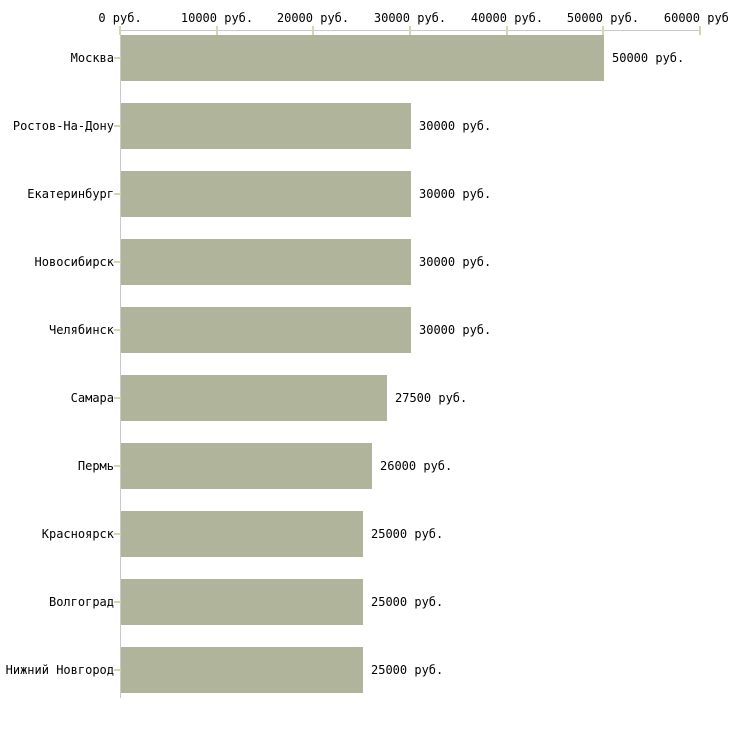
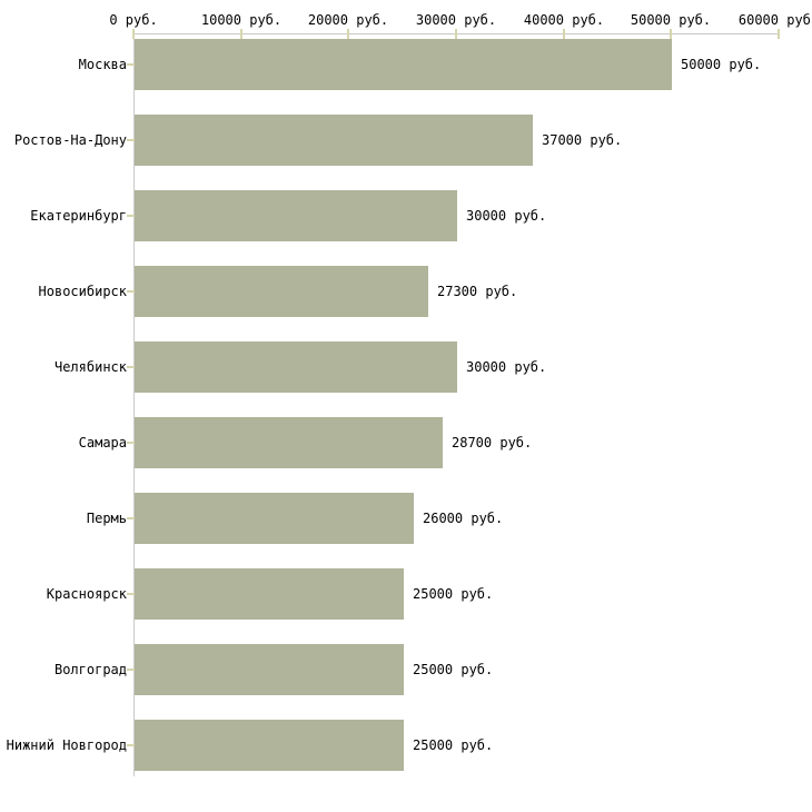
Ростов-На-Дону: 30000 -> 37000
Новосибирск: 30000 -> 27300
Самара: 27500 -> 28700
